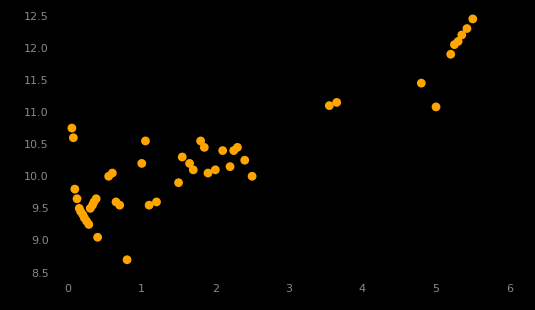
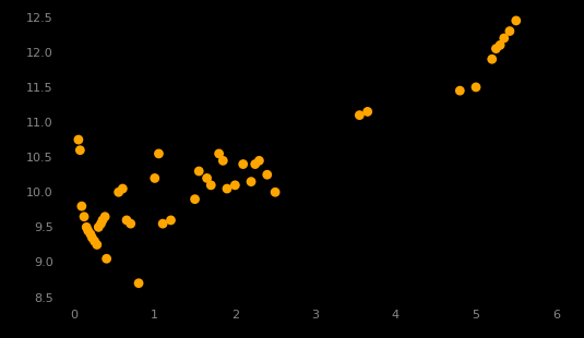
5: 11.08 -> 11.50
